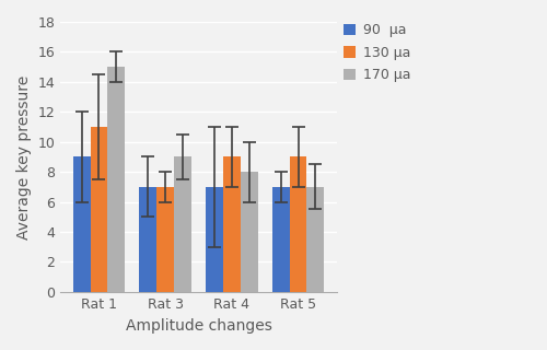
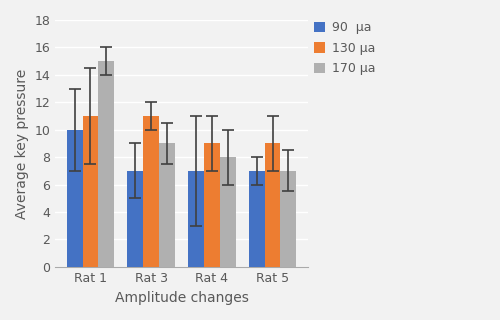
90 μa/Rat 1: 9 -> 10
130 μa/Rat 3: 7 -> 11
